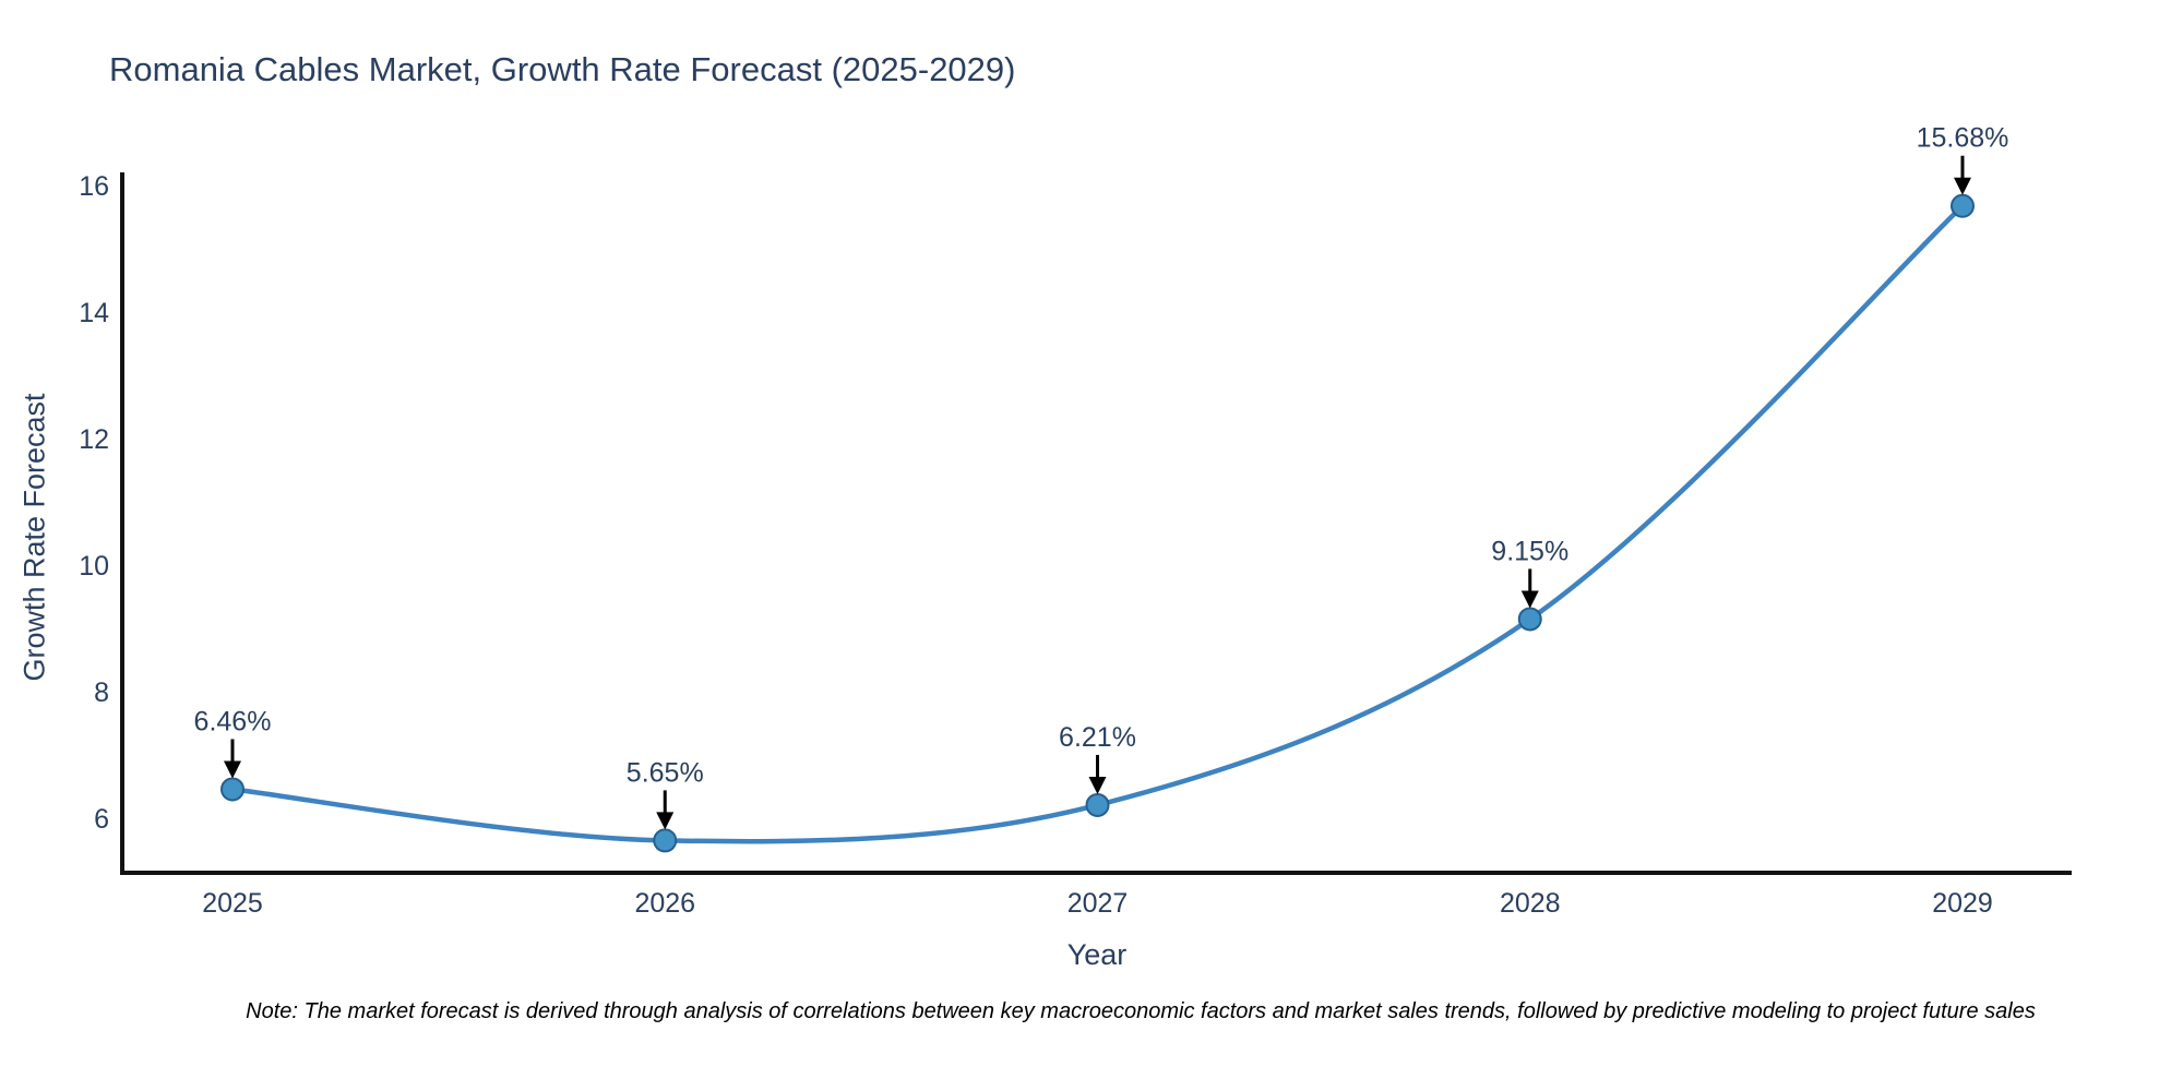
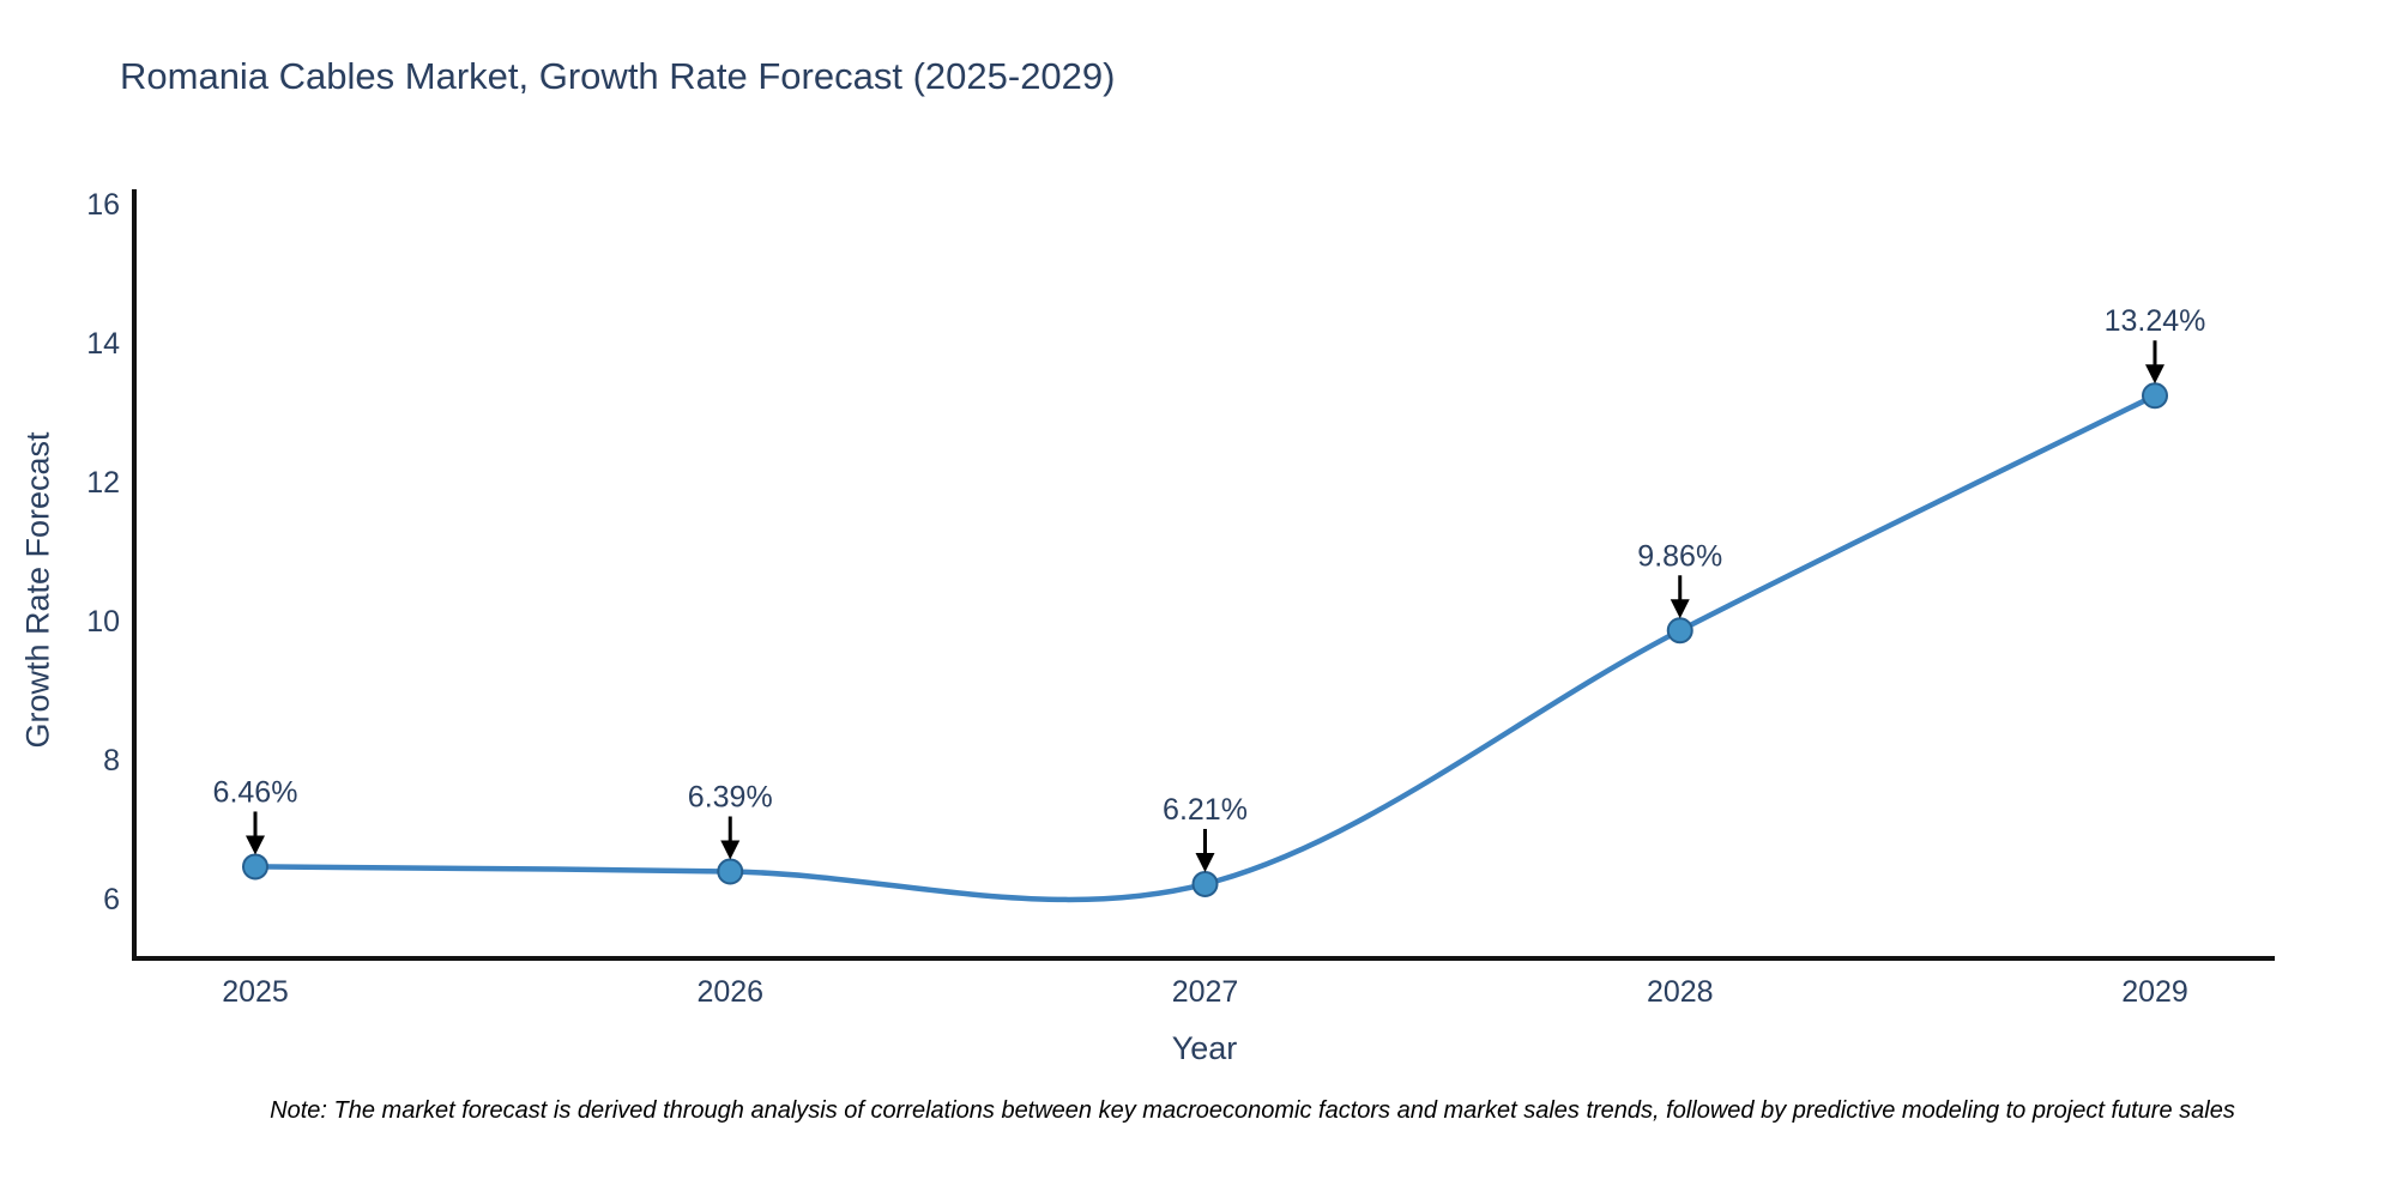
2026: 5.65% -> 6.39%
2028: 9.15% -> 9.86%
2029: 15.68% -> 13.24%
